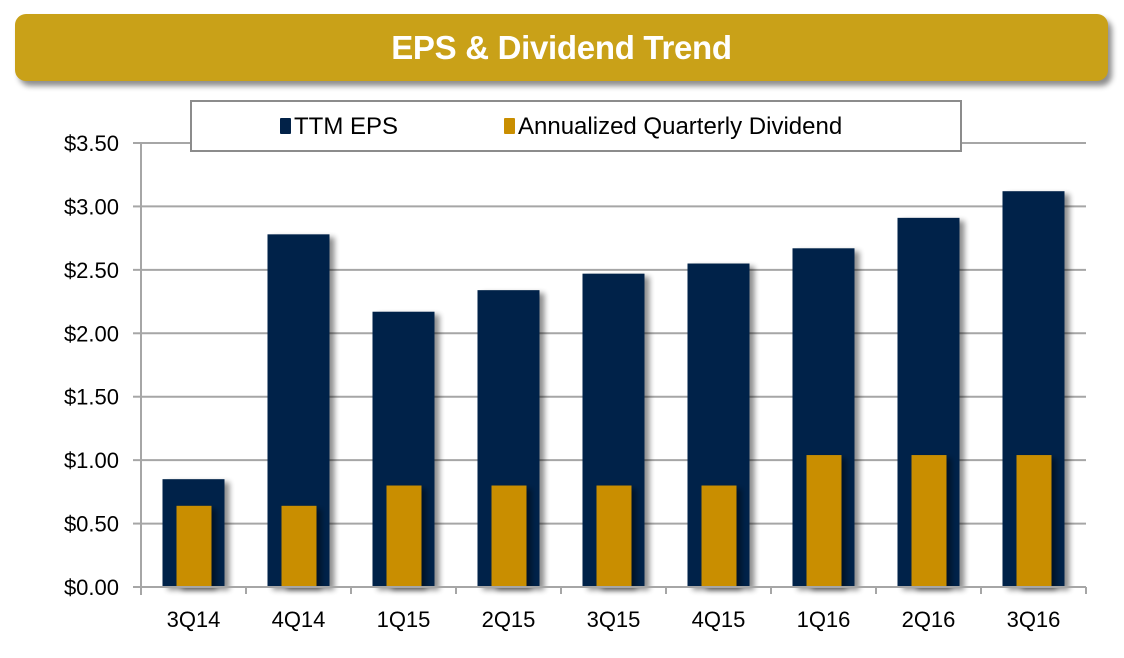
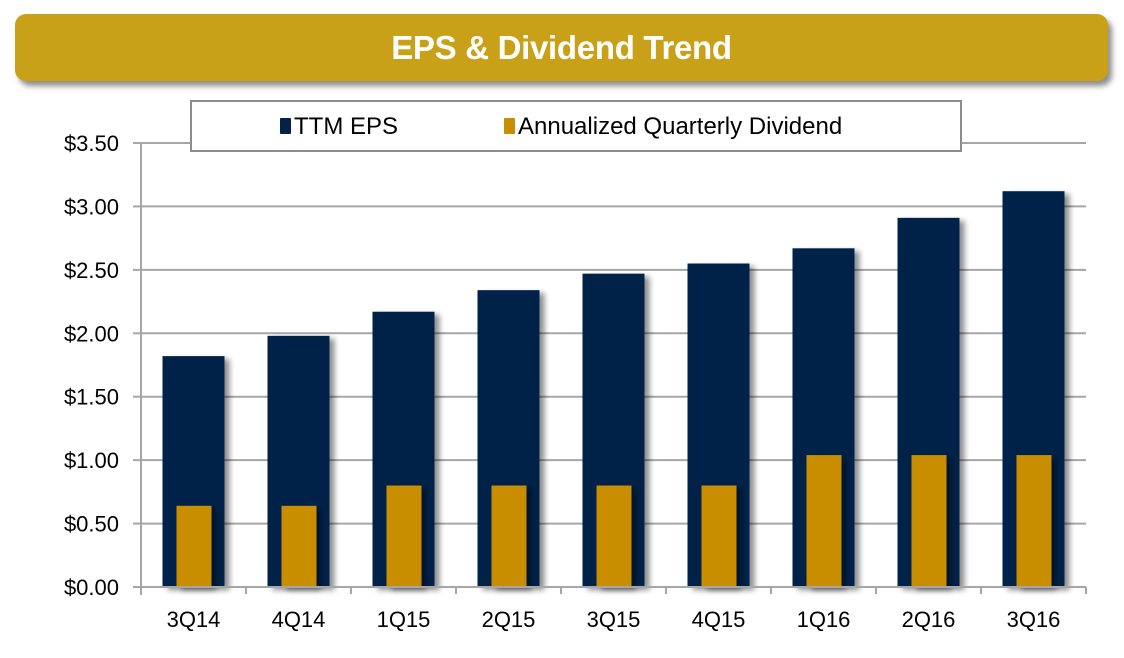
TTM EPS/3Q14: $0.85 -> $1.82
TTM EPS/4Q14: $2.78 -> $1.98
